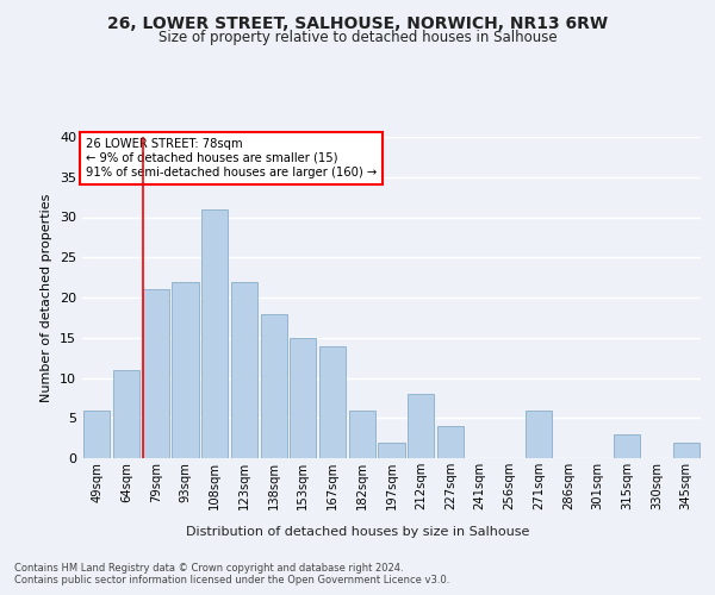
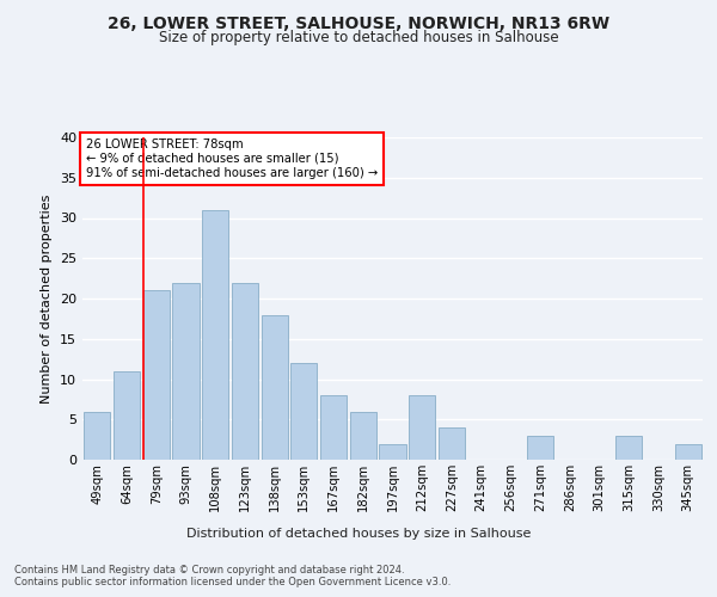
153sqm: 15 -> 12
167sqm: 14 -> 8
271sqm: 6 -> 3
